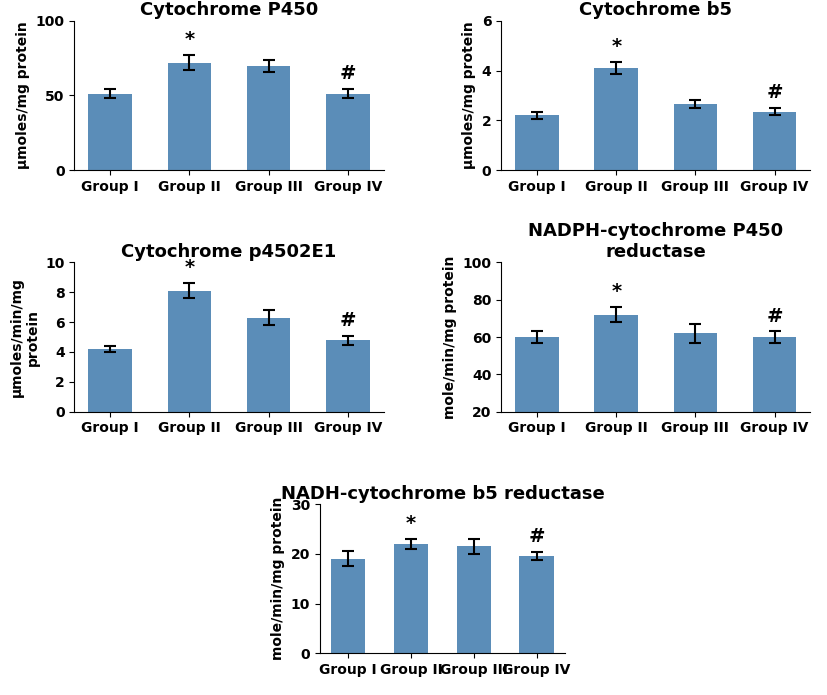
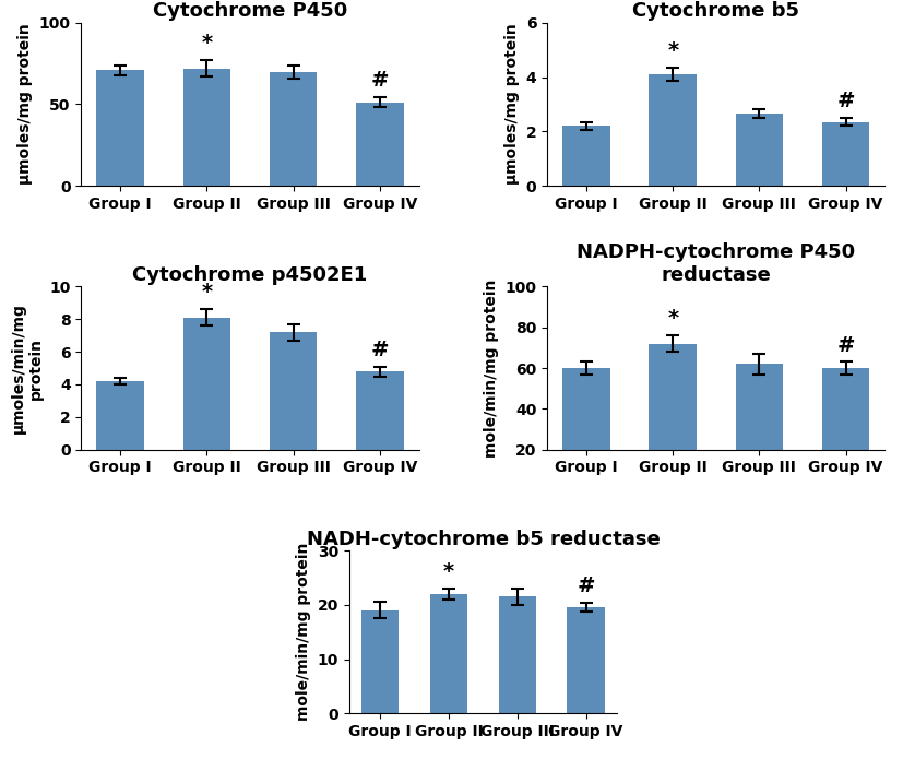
Cytochrome P450/Group I: 51 -> 71
Cytochrome p4502E1/Group III: 6.3 -> 7.2
